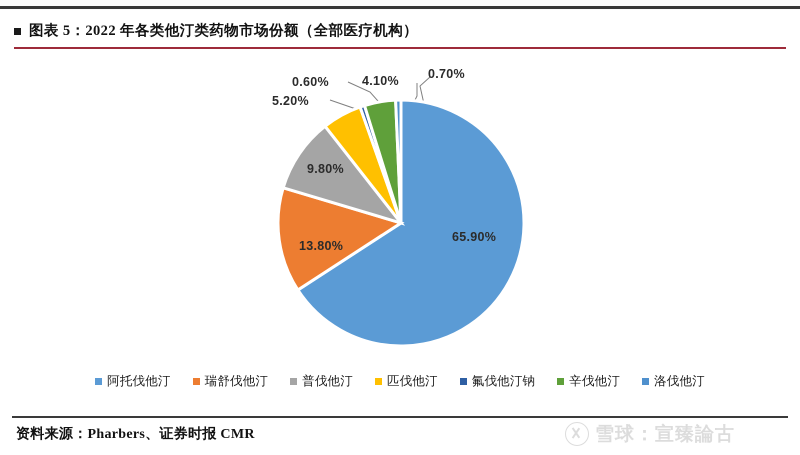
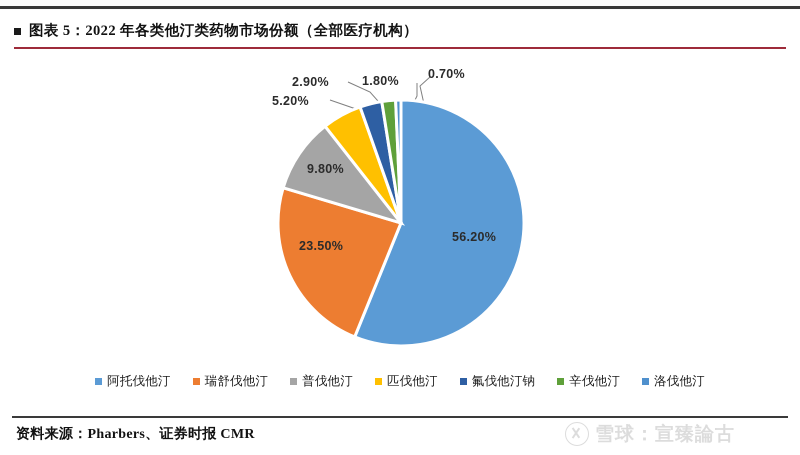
阿托伐他汀: 65.90% -> 56.20%
瑞舒伐他汀: 13.80% -> 23.50%
氟伐他汀钠: 0.60% -> 2.90%
辛伐他汀: 4.10% -> 1.80%
